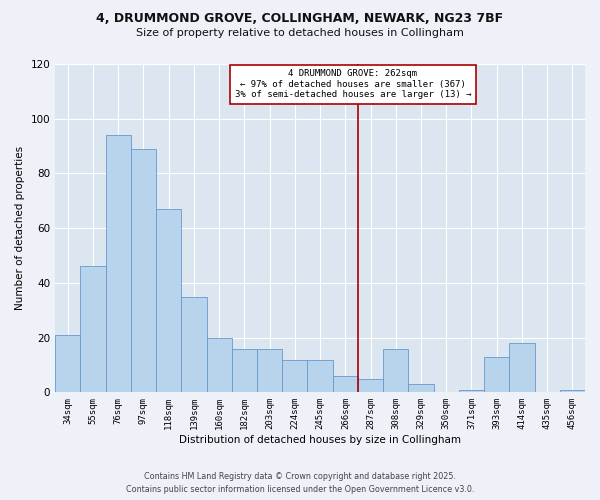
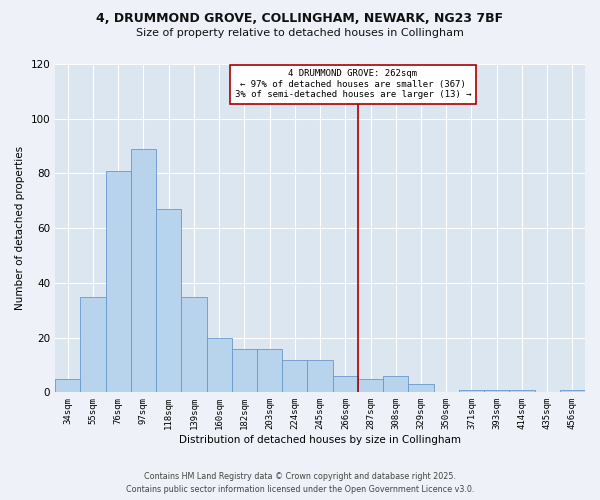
34sqm: 21 -> 5
55sqm: 46 -> 35
76sqm: 94 -> 81
308sqm: 16 -> 6
393sqm: 13 -> 1
414sqm: 18 -> 1
